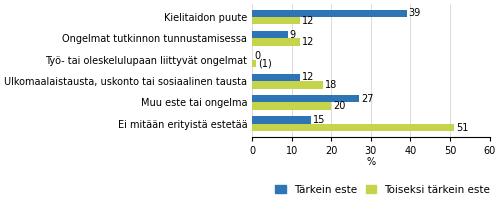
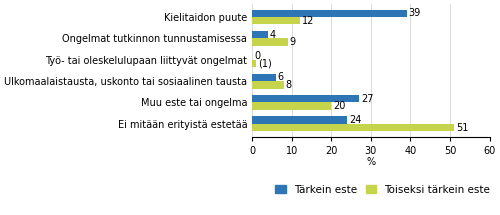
Tärkein este/Ongelmat tutkinnon tunnustamisessa: 9 -> 4
Toiseksi tärkein este/Ongelmat tutkinnon tunnustamisessa: 12 -> 9
Tärkein este/Ulkomaalaistausta, uskonto tai sosiaalinen tausta: 12 -> 6
Toiseksi tärkein este/Ulkomaalaistausta, uskonto tai sosiaalinen tausta: 18 -> 8
Tärkein este/Ei mitään erityistä estetää: 15 -> 24
